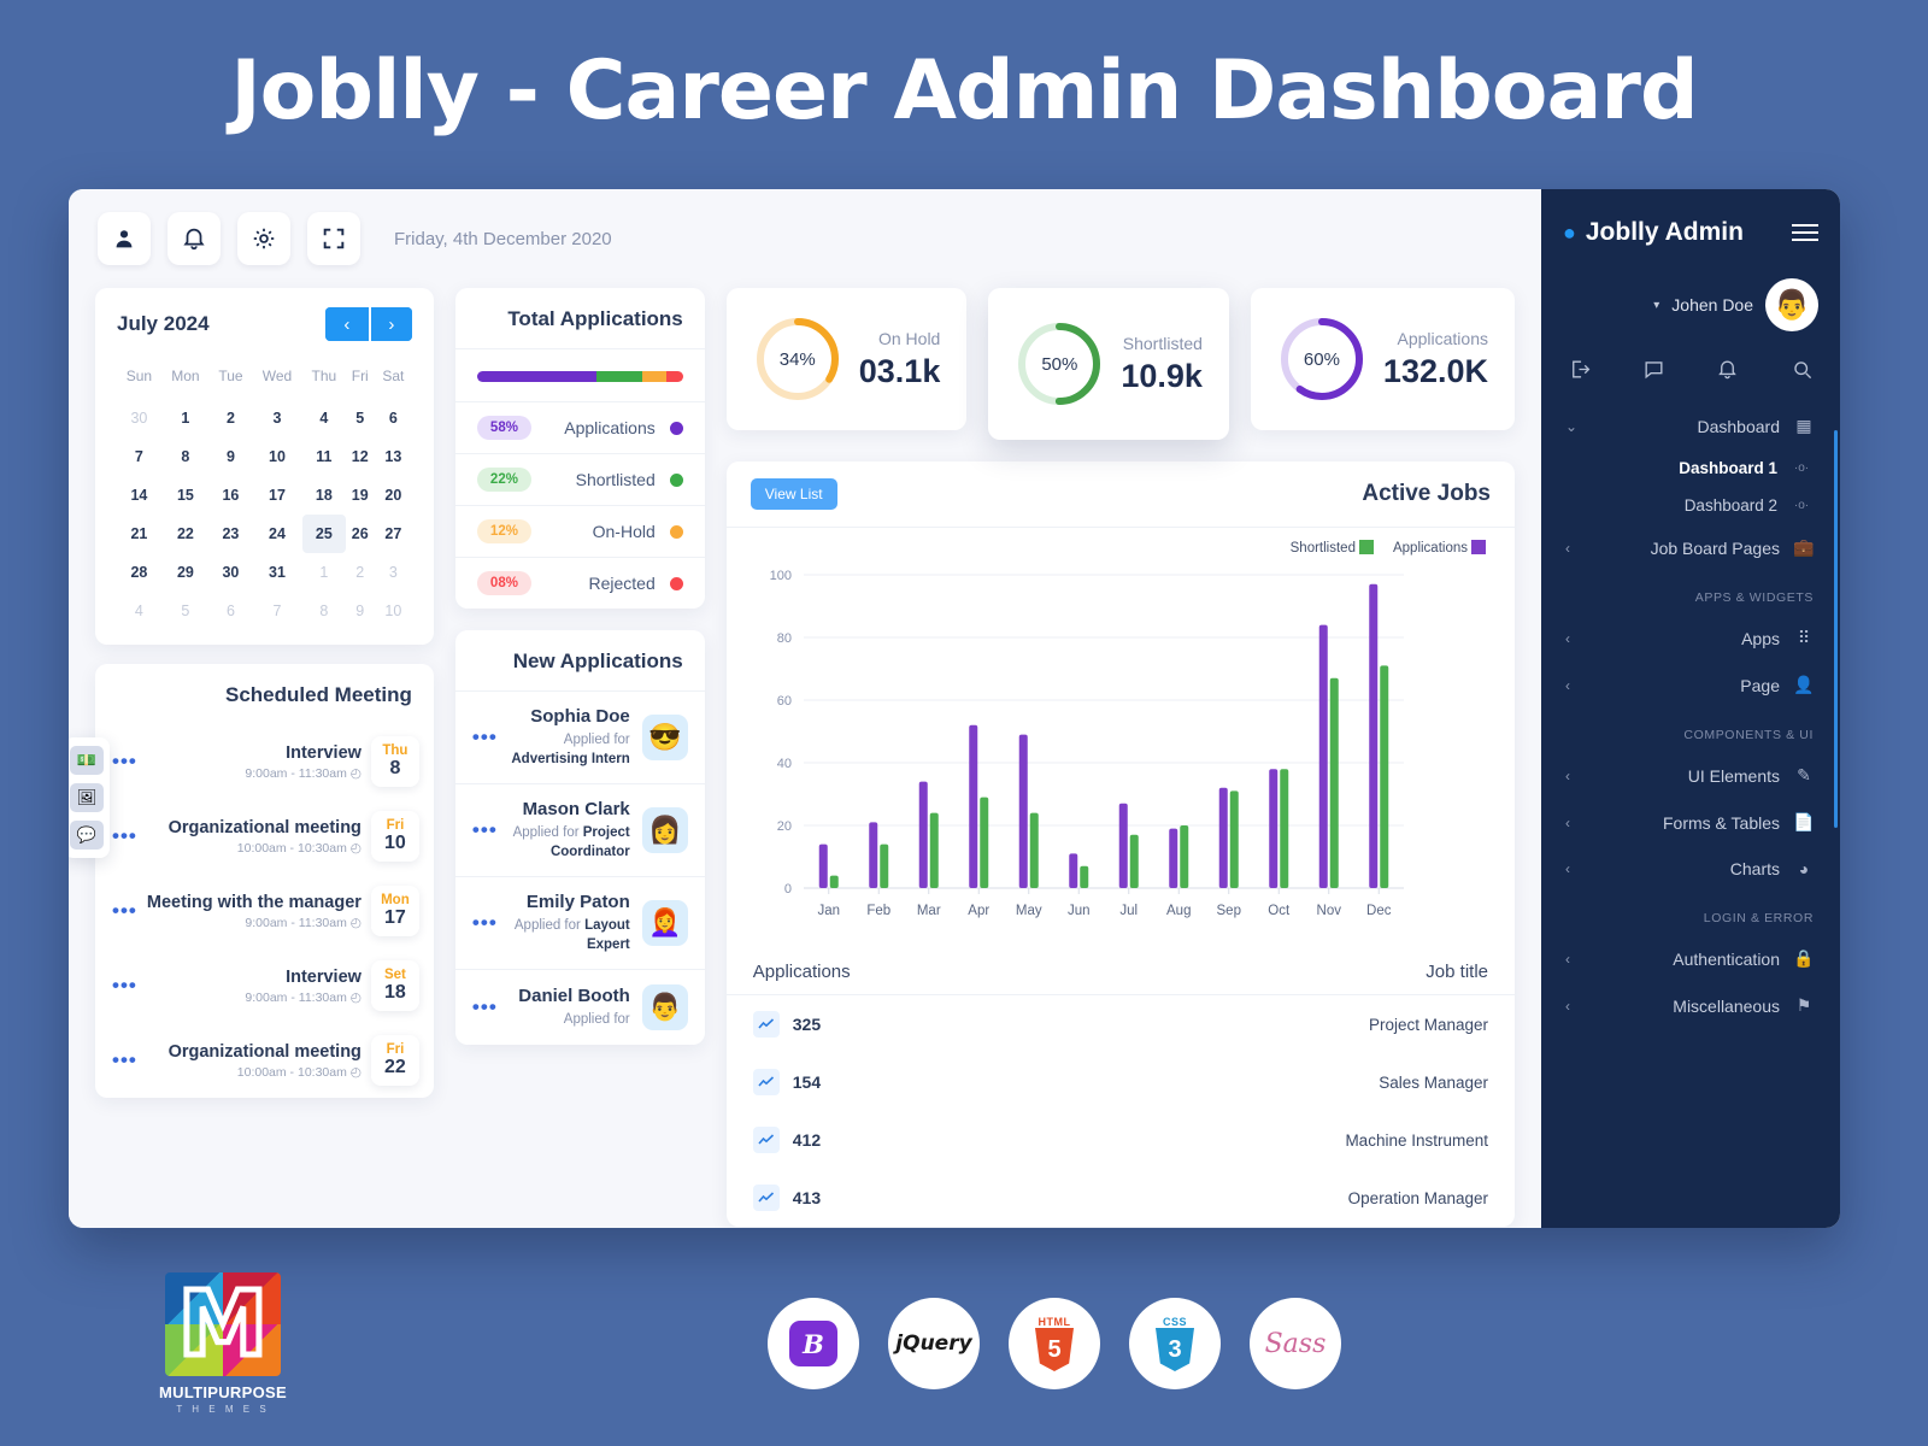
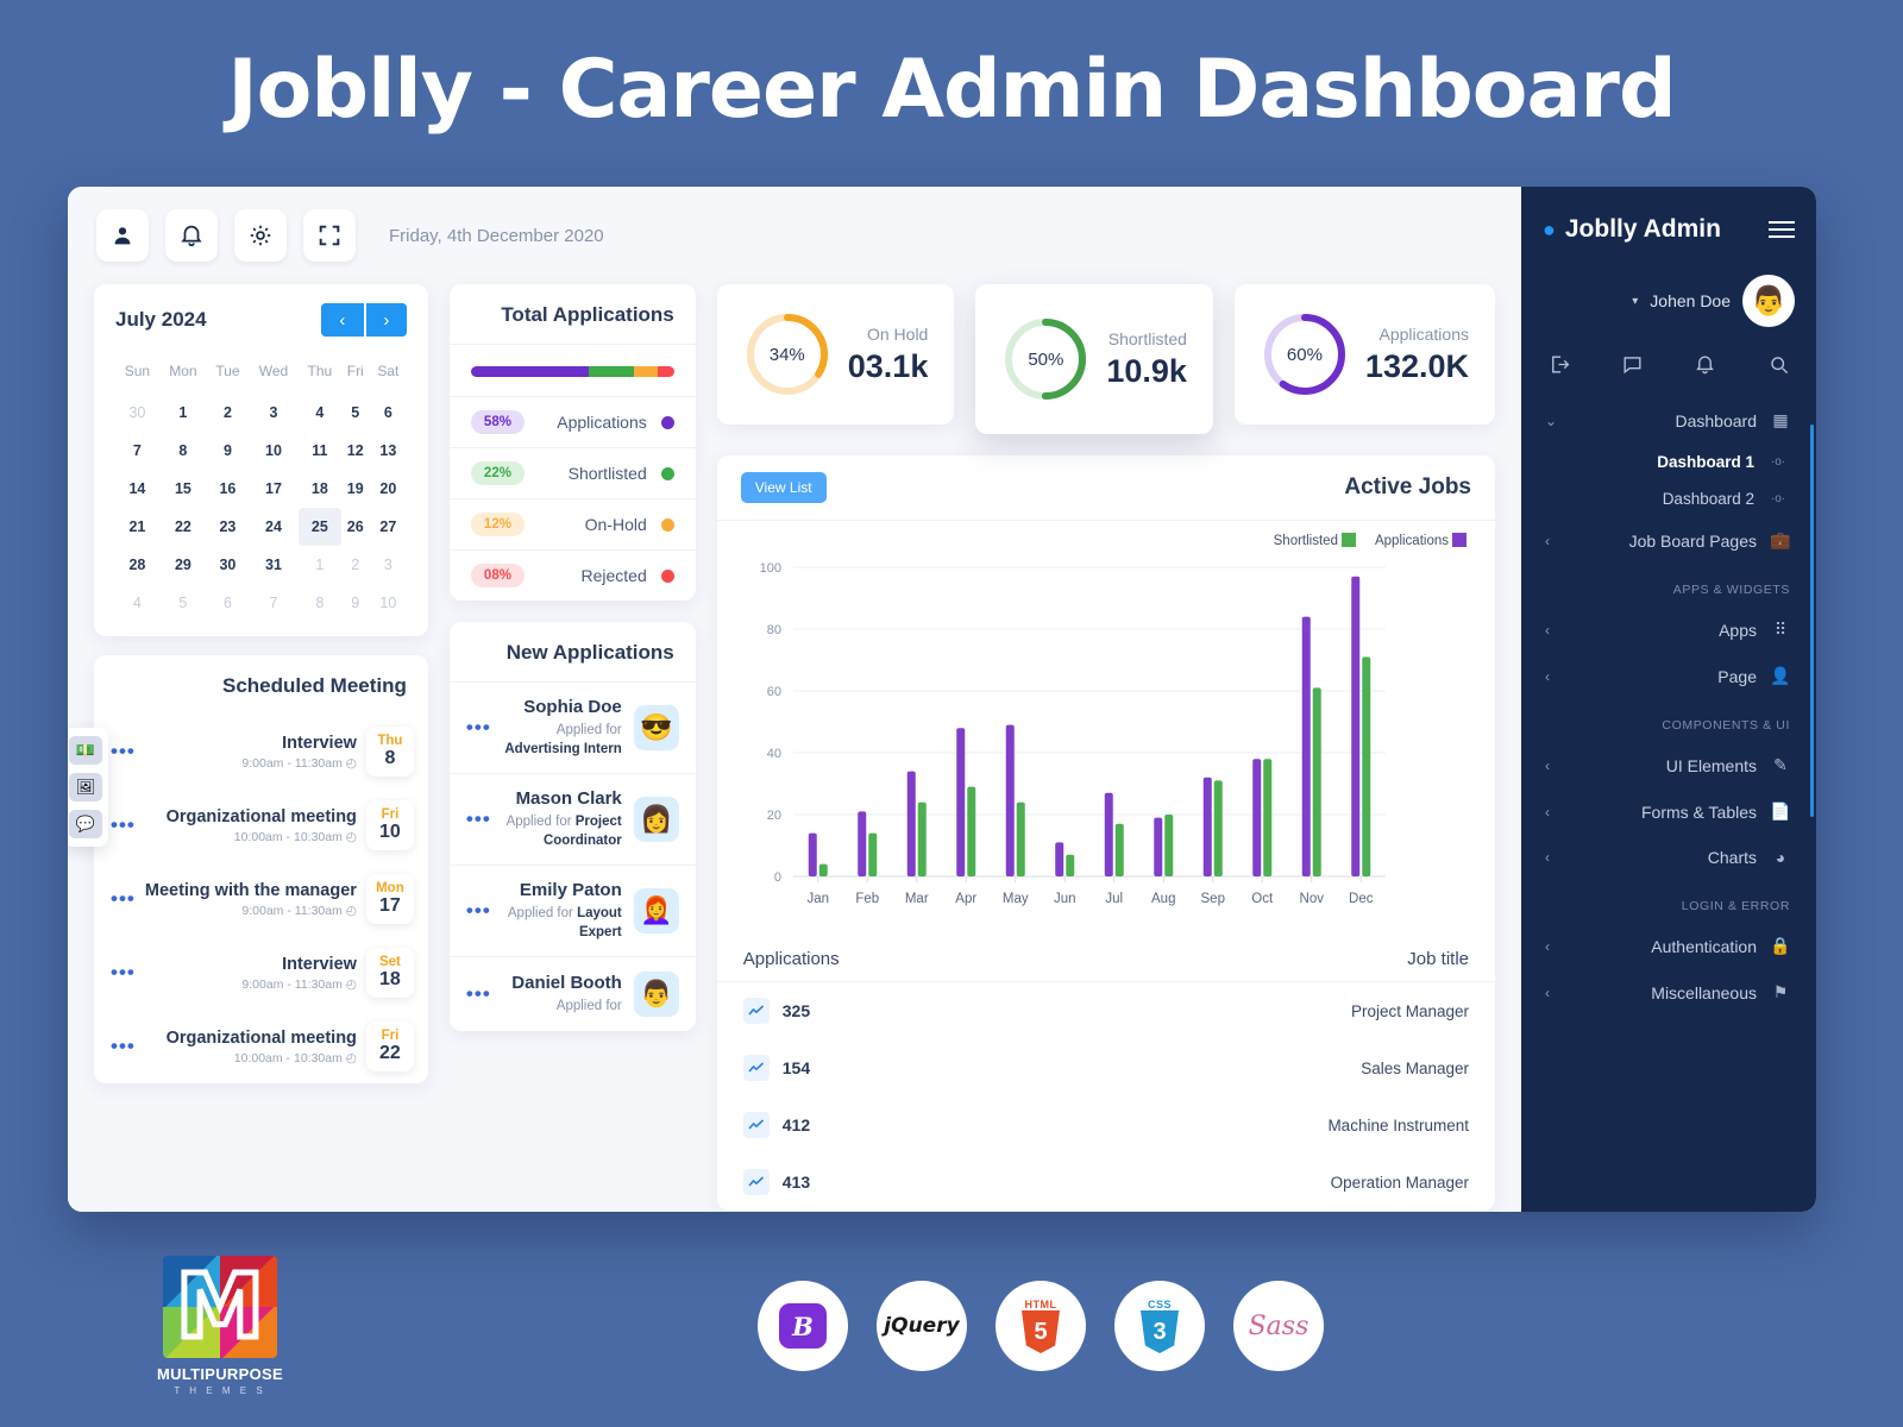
Applications/Apr: 52 -> 48
Shortlisted/Nov: 67 -> 61
